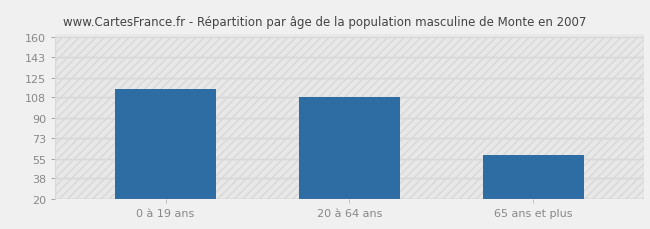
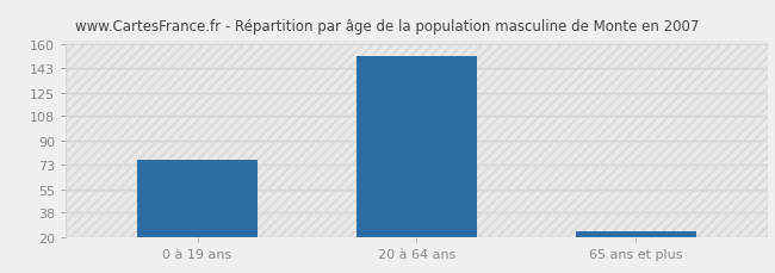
0 à 19 ans: 115 -> 76
20 à 64 ans: 108 -> 151
65 ans et plus: 58 -> 24
